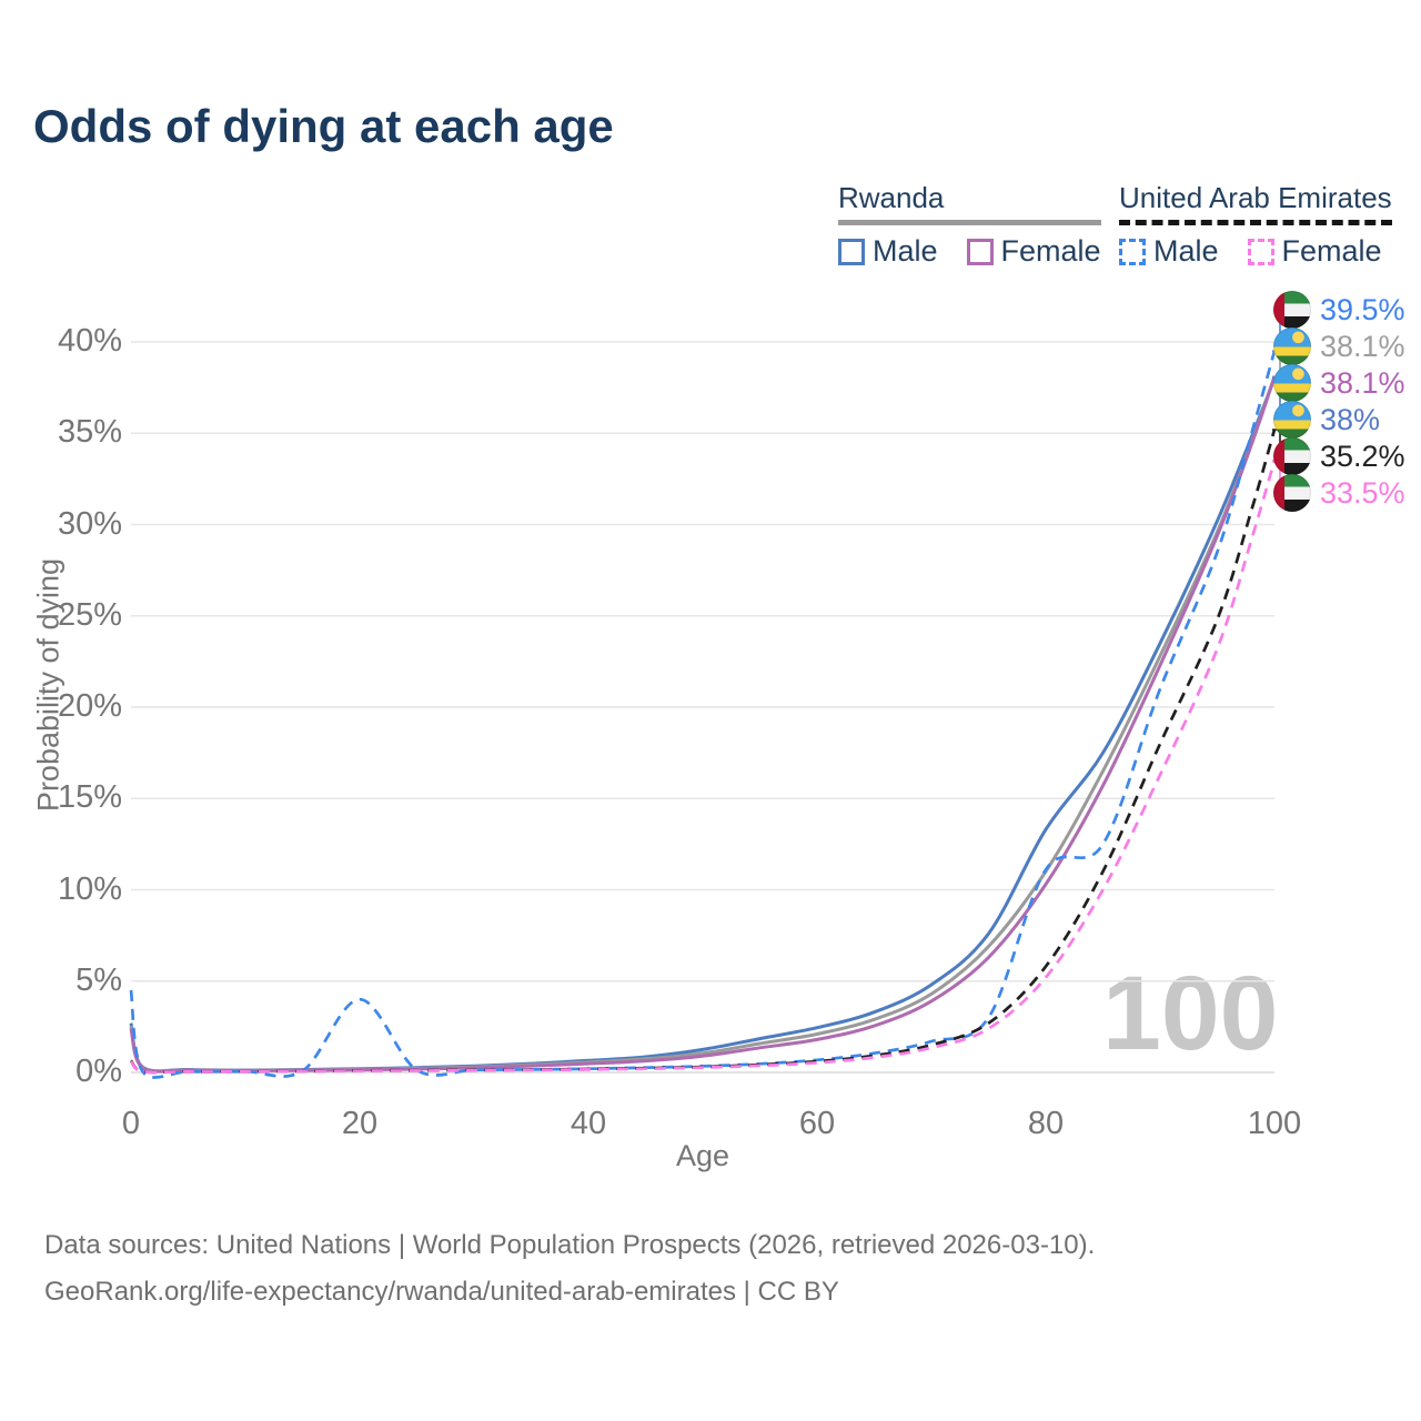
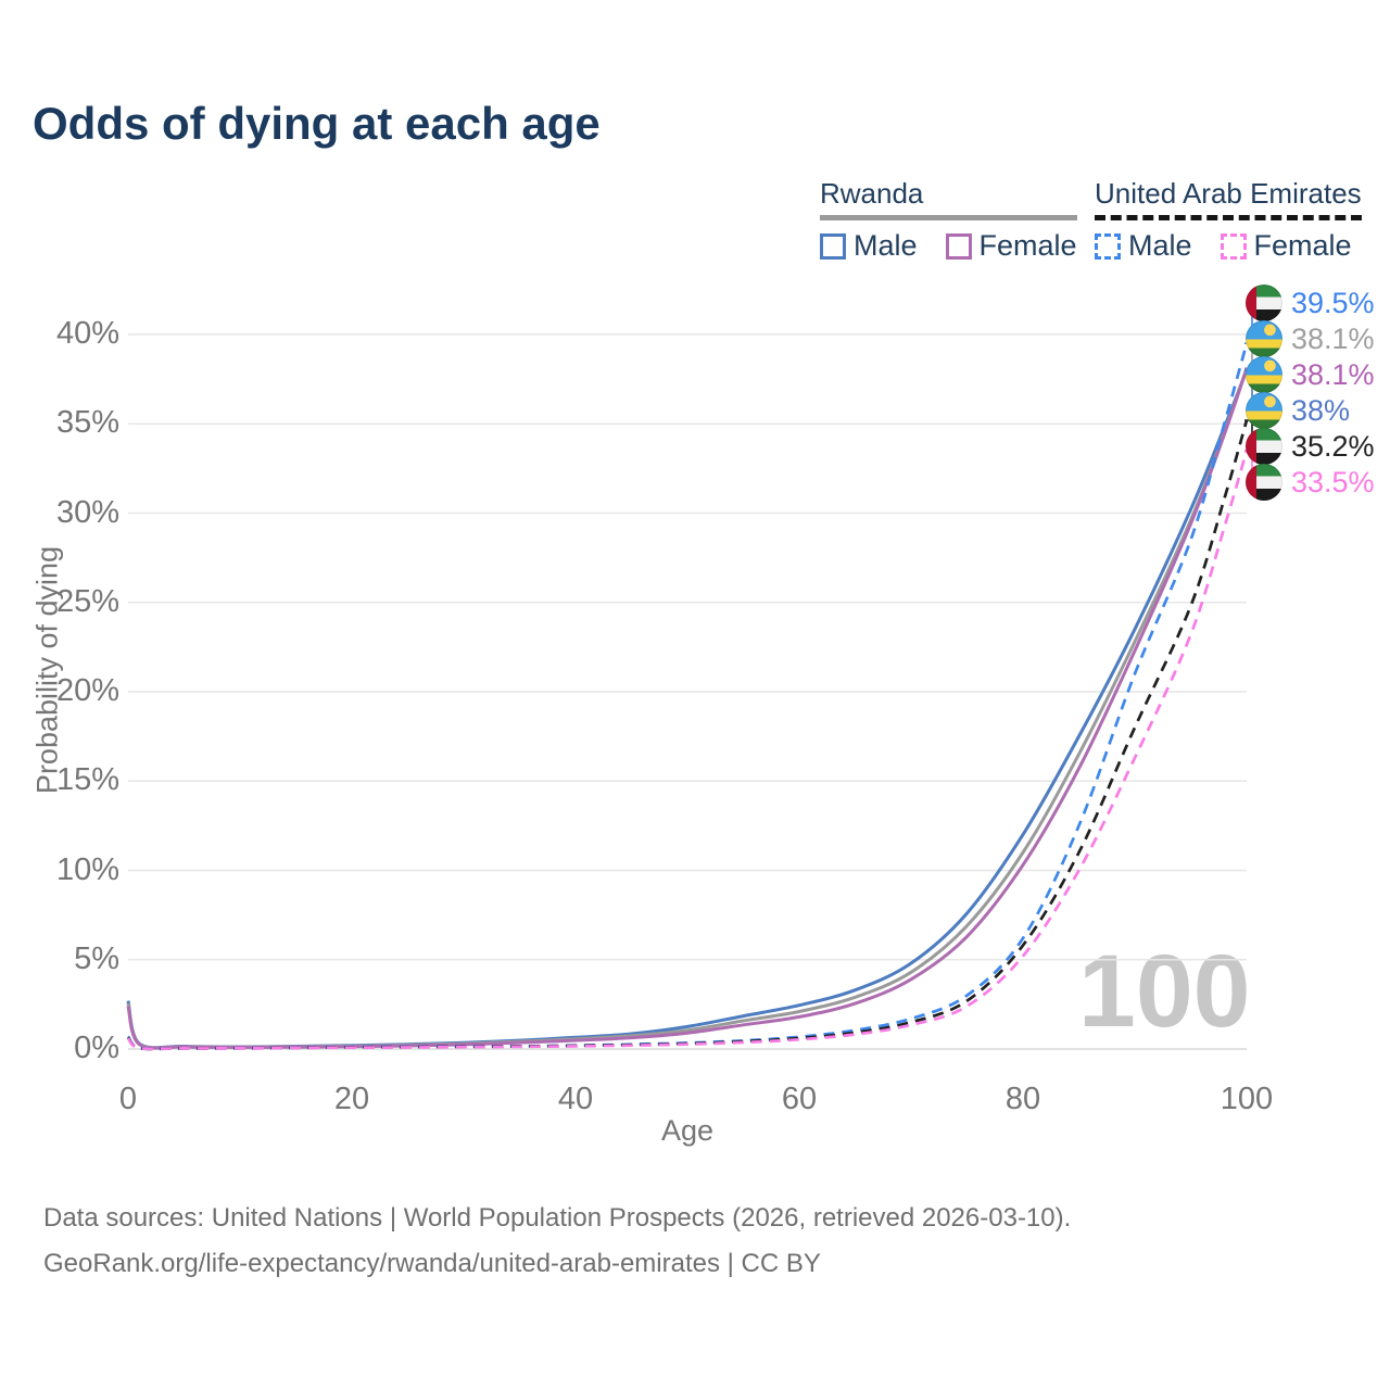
United Arab Emirates Male/0: 4.5% -> 0.7%
United Arab Emirates Male/20: 4.0% -> 0.1%
Rwanda Male/80: 13.3% -> 12.0%
United Arab Emirates Male/80: 11.1% -> 6.2%
